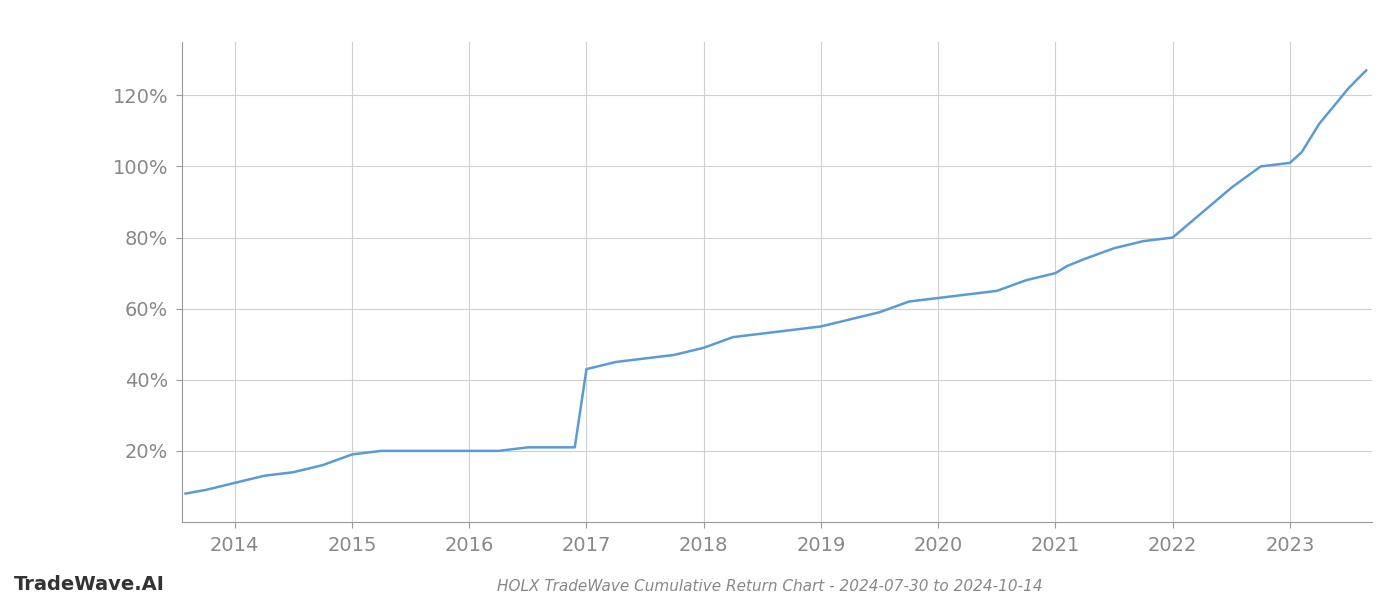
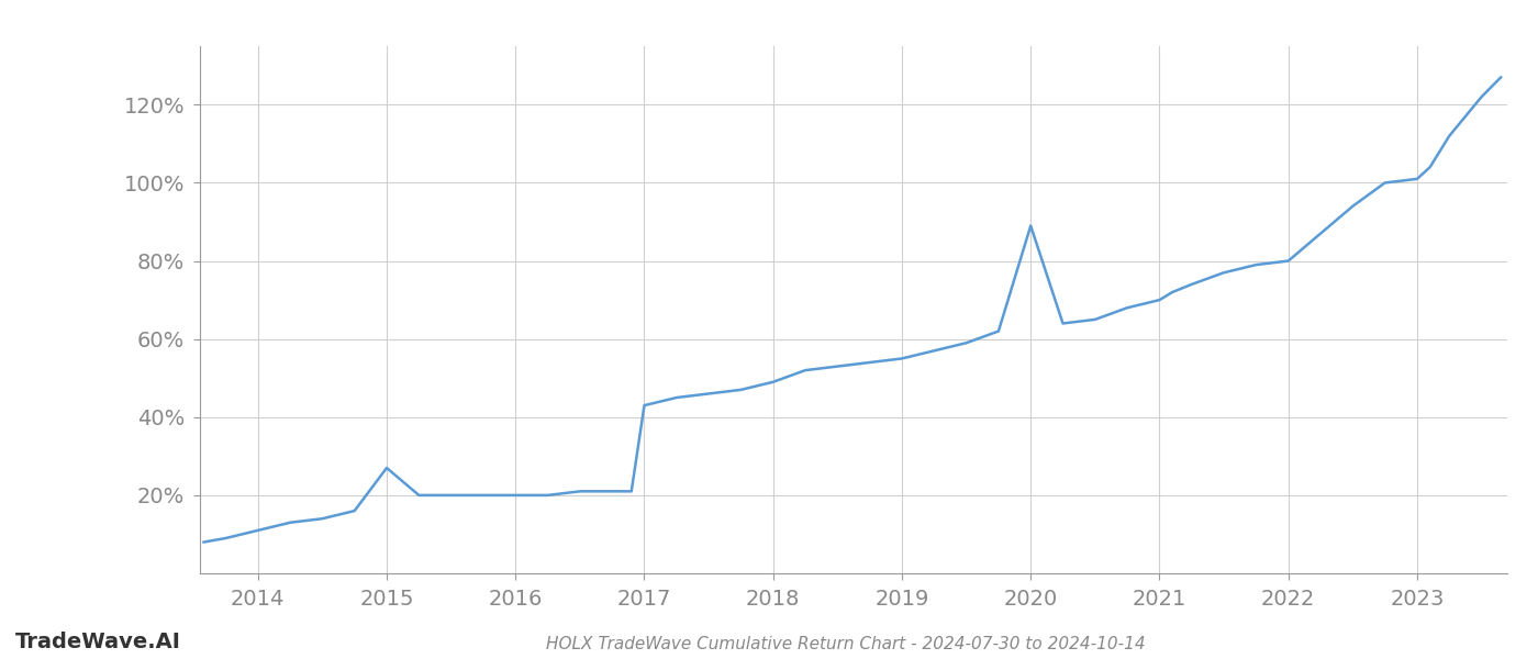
2015: 19% -> 27%
2020: 63% -> 89%
